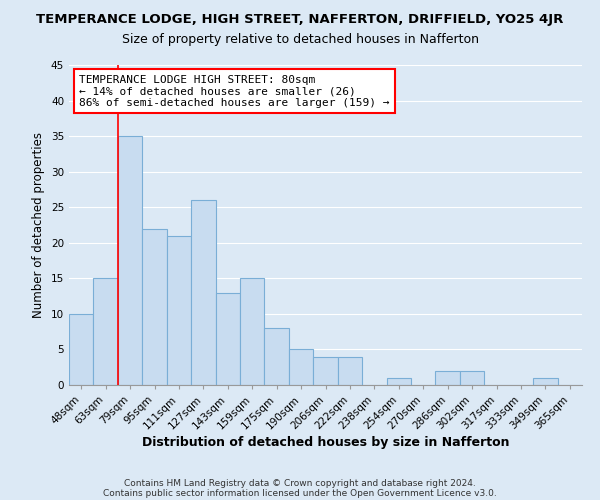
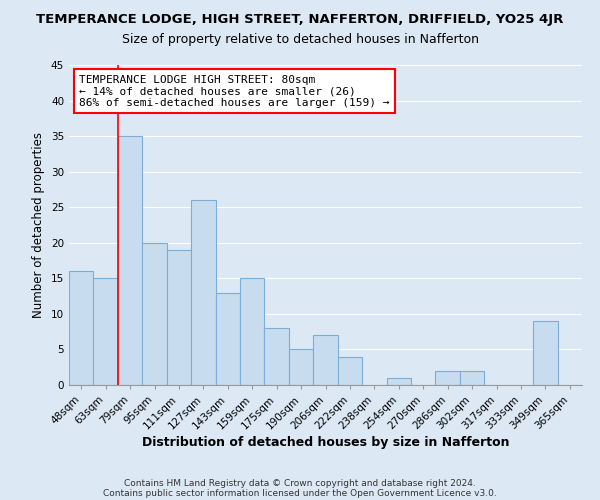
48sqm: 10 -> 16
95sqm: 22 -> 20
111sqm: 21 -> 19
206sqm: 4 -> 7
349sqm: 1 -> 9
